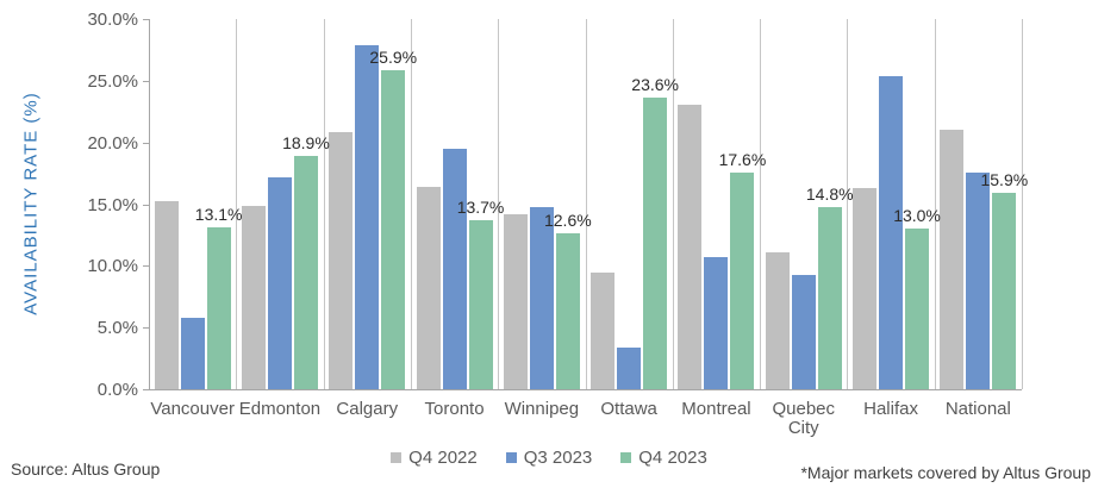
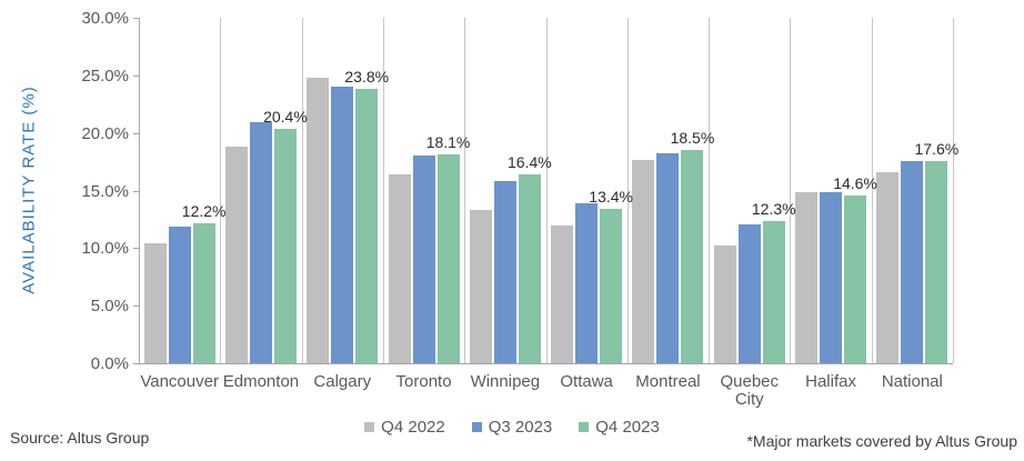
Q4 2022/Vancouver: 15.2% -> 10.4%
Q3 2023/Vancouver: 5.8% -> 11.9%
Q4 2023/Vancouver: 13.1% -> 12.2%
Q4 2022/Edmonton: 14.9% -> 18.8%
Q3 2023/Edmonton: 17.2% -> 20.9%
Q4 2023/Edmonton: 18.9% -> 20.4%
Q4 2022/Calgary: 20.8% -> 24.8%
Q3 2023/Calgary: 27.9% -> 24.0%
Q4 2023/Calgary: 25.9% -> 23.8%
Q3 2023/Toronto: 19.5% -> 18.0%
Q4 2023/Toronto: 13.7% -> 18.1%
Q4 2022/Winnipeg: 14.2% -> 13.3%
Q3 2023/Winnipeg: 14.8% -> 15.8%
Q4 2023/Winnipeg: 12.6% -> 16.4%
Q4 2022/Ottawa: 9.5% -> 12.0%
Q3 2023/Ottawa: 3.4% -> 13.9%
Q4 2023/Ottawa: 23.6% -> 13.4%
Q4 2022/Montreal: 23.1% -> 17.7%
Q3 2023/Montreal: 10.7% -> 18.2%
Q4 2023/Montreal: 17.6% -> 18.5%
Q4 2022/Quebec City: 11.1% -> 10.2%
Q3 2023/Quebec City: 9.3% -> 12.1%
Q4 2023/Quebec City: 14.8% -> 12.3%
Q4 2022/Halifax: 16.3% -> 14.9%
Q3 2023/Halifax: 25.4% -> 14.9%
Q4 2023/Halifax: 13.0% -> 14.6%
Q4 2022/National: 21.0% -> 16.6%
Q4 2023/National: 15.9% -> 17.6%
